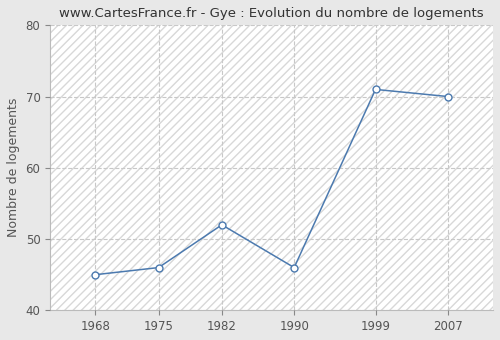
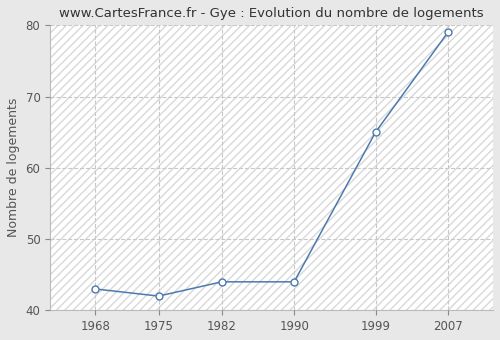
1968: 45 -> 43
1975: 46 -> 42
1982: 52 -> 44
1990: 46 -> 44
1999: 71 -> 65
2007: 70 -> 79
